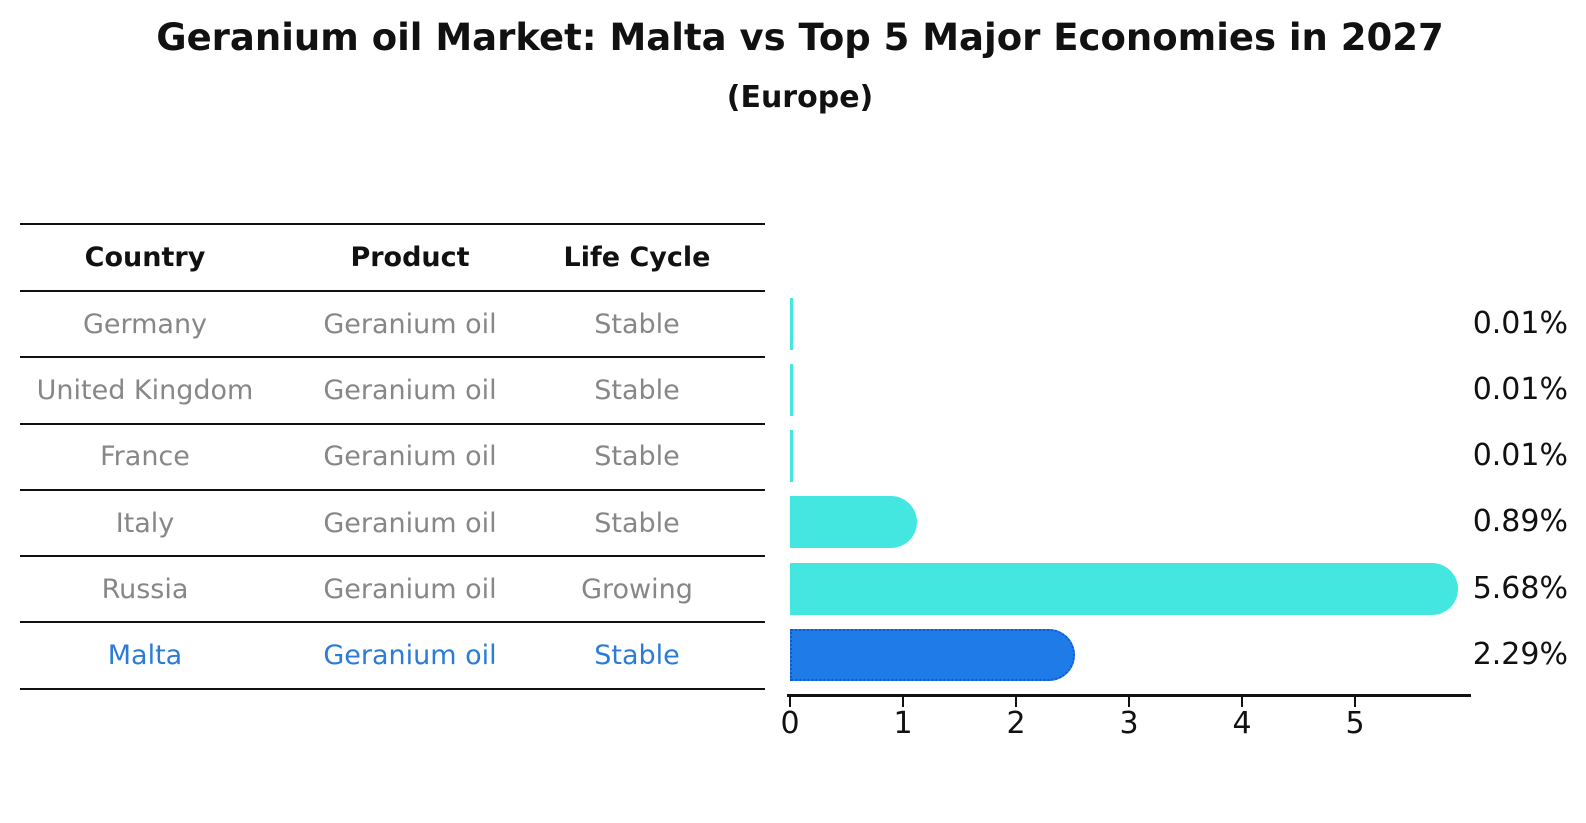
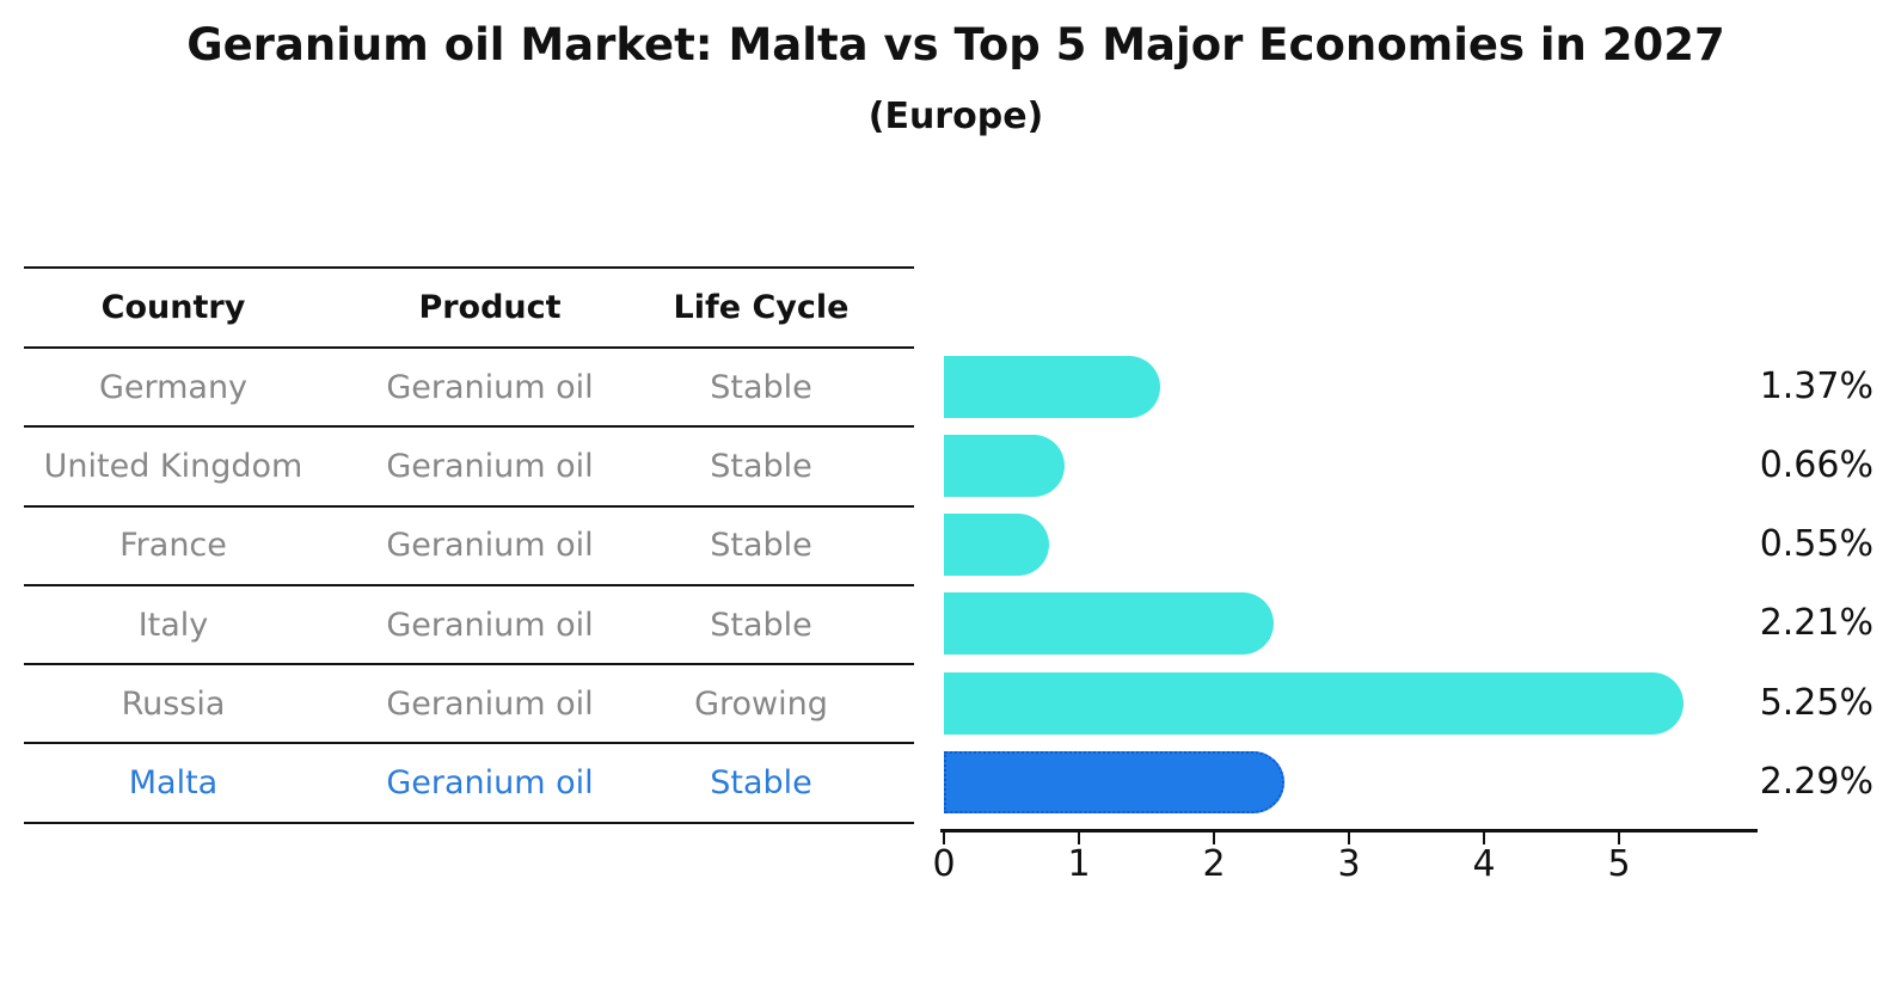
Germany: 0.01% -> 1.37%
United Kingdom: 0.01% -> 0.66%
France: 0.01% -> 0.55%
Italy: 0.89% -> 2.21%
Russia: 5.68% -> 5.25%
